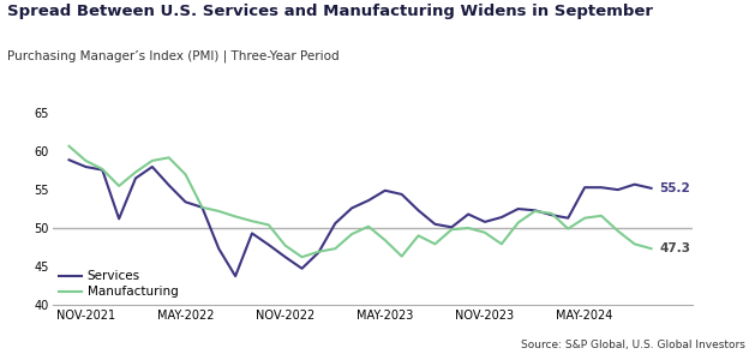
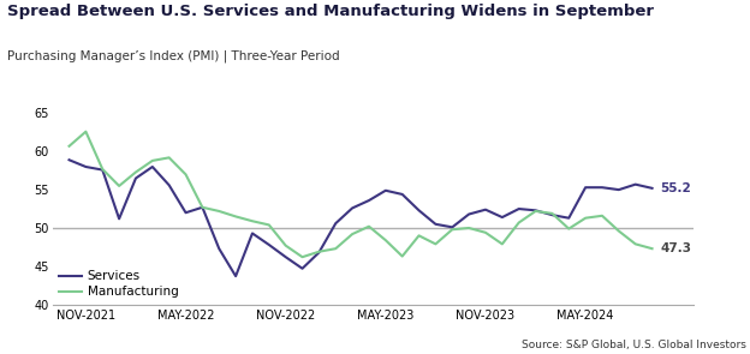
Manufacturing/NOV-2021: 58.8 -> 62.6
Services/MAY-2022: 53.4 -> 52.0
Services/NOV-2023: 50.8 -> 52.4
